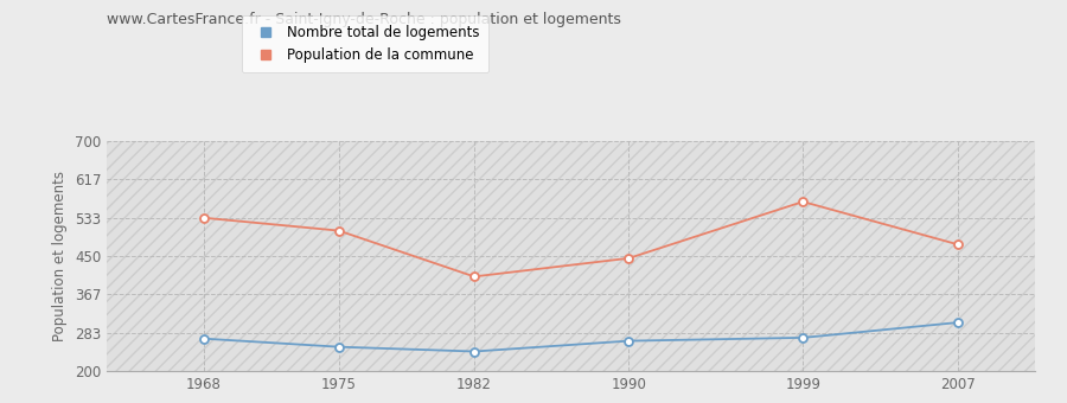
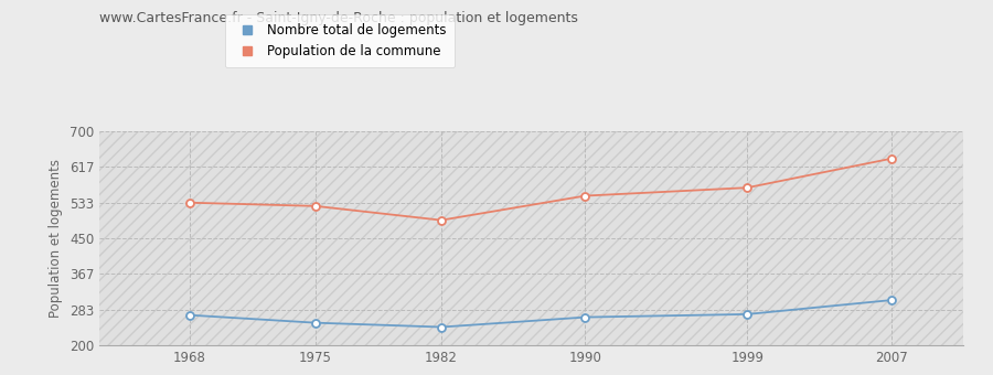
Population de la commune/1975: 505 -> 525
Population de la commune/1982: 405 -> 492
Population de la commune/1990: 445 -> 549
Population de la commune/2007: 475 -> 636
